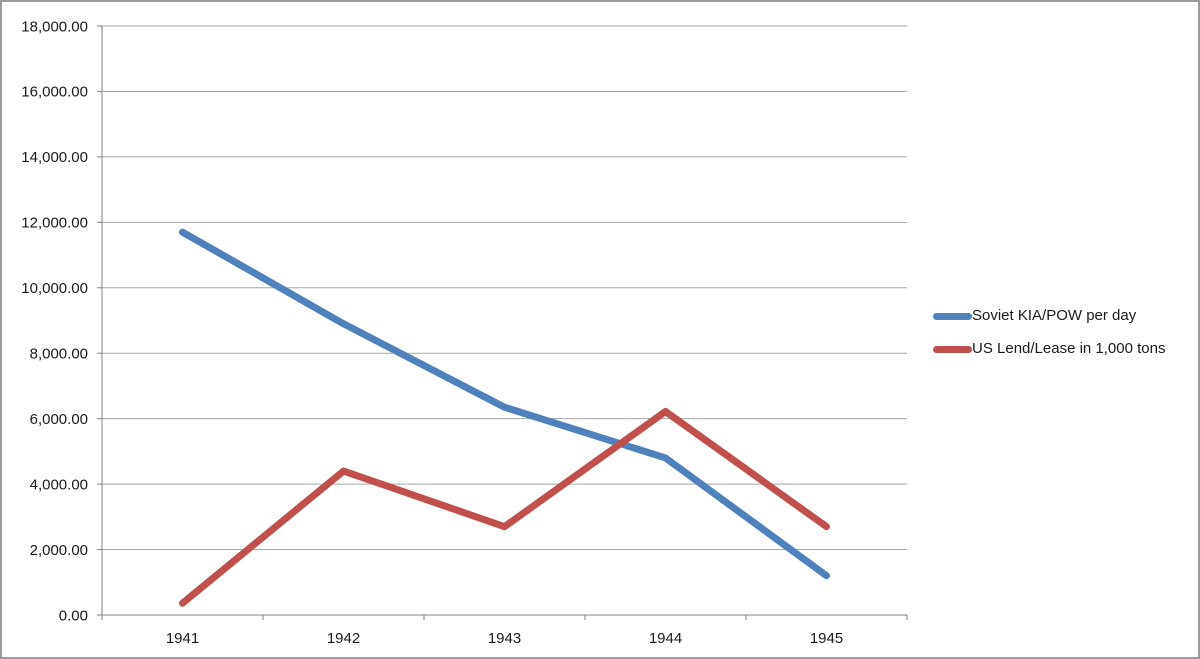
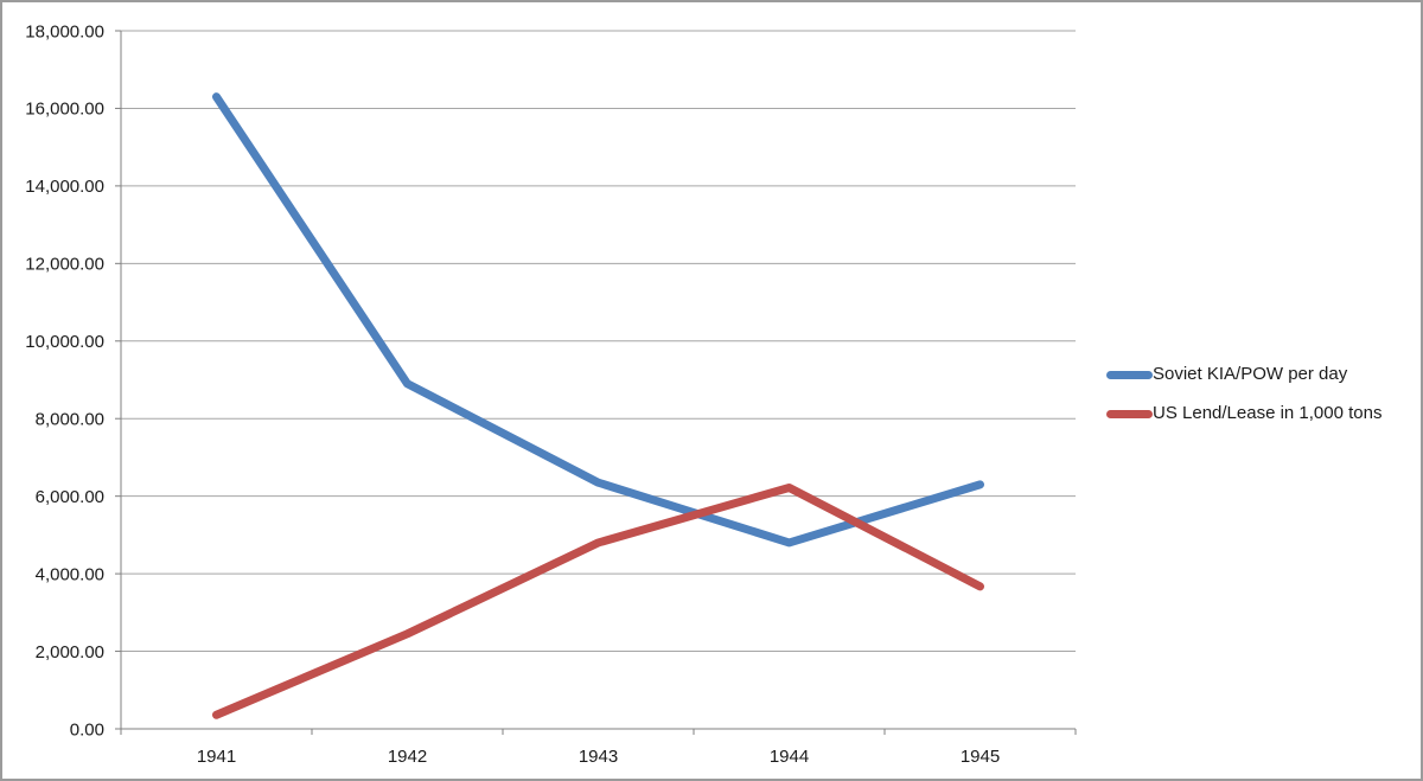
Soviet KIA/POW per day/1941: 11700 -> 16300
US Lend/Lease in 1,000 tons/1942: 4400 -> 2400
US Lend/Lease in 1,000 tons/1943: 2700 -> 4800
Soviet KIA/POW per day/1945: 1200 -> 6300
US Lend/Lease in 1,000 tons/1945: 2700 -> 3700
